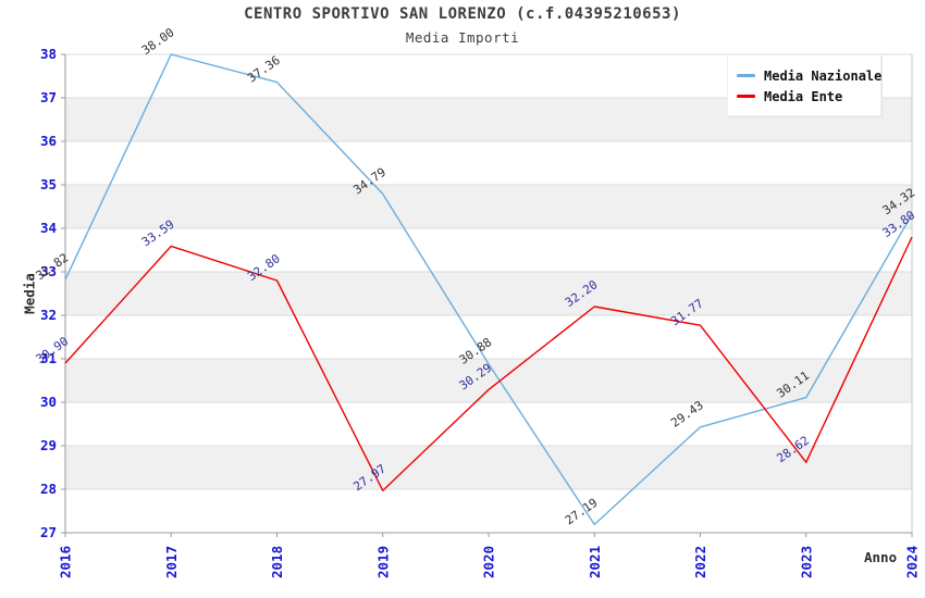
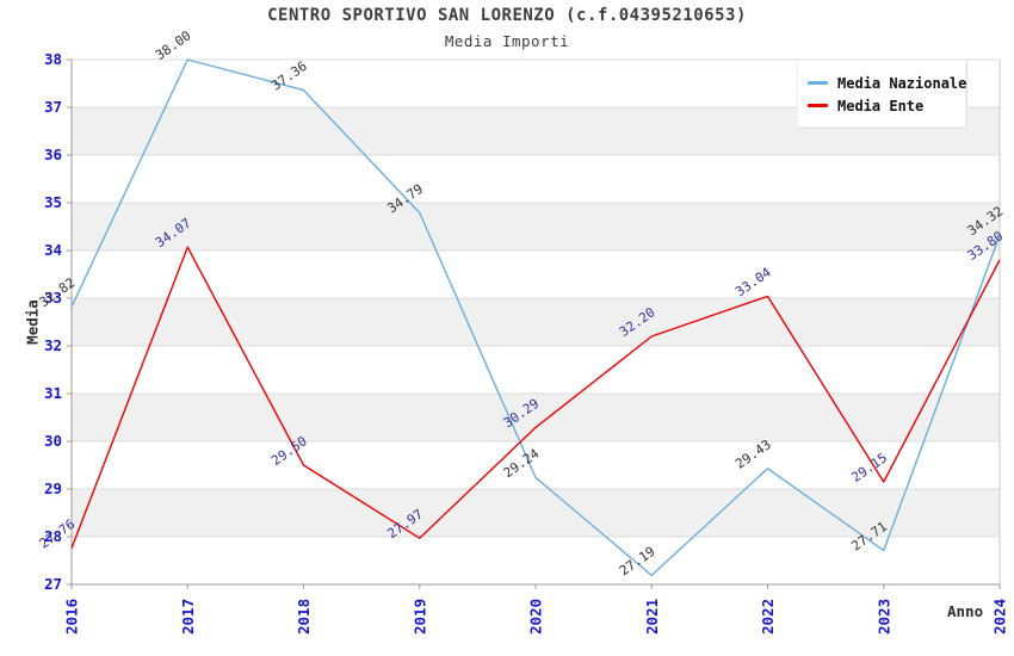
Media Ente/2016: 30.90 -> 27.76
Media Ente/2017: 33.59 -> 34.07
Media Ente/2018: 32.80 -> 29.50
Media Nazionale/2020: 30.88 -> 29.24
Media Ente/2022: 31.77 -> 33.04
Media Nazionale/2023: 30.11 -> 27.71
Media Ente/2023: 28.62 -> 29.15
